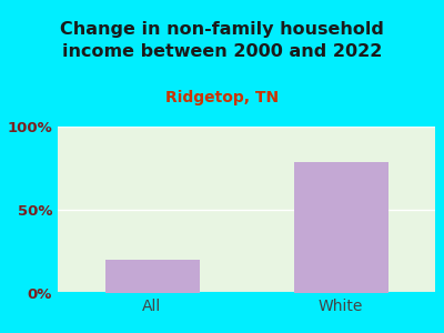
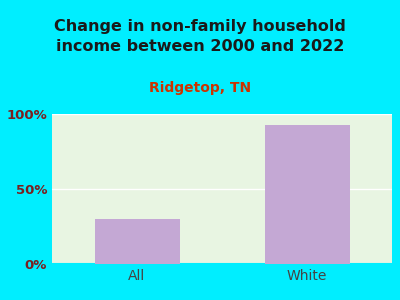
All: 20% -> 30%
White: 79% -> 93%
